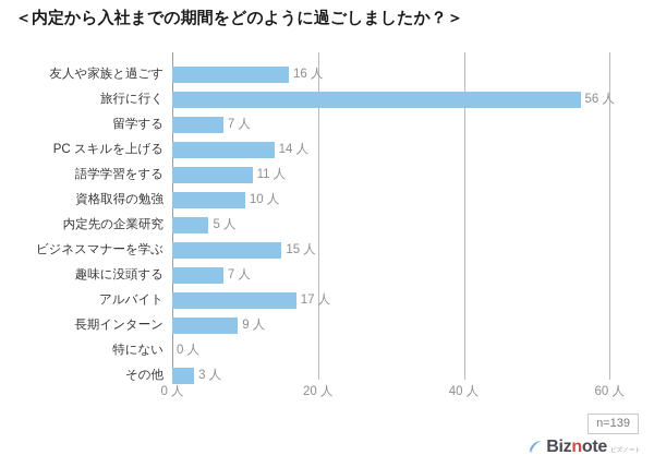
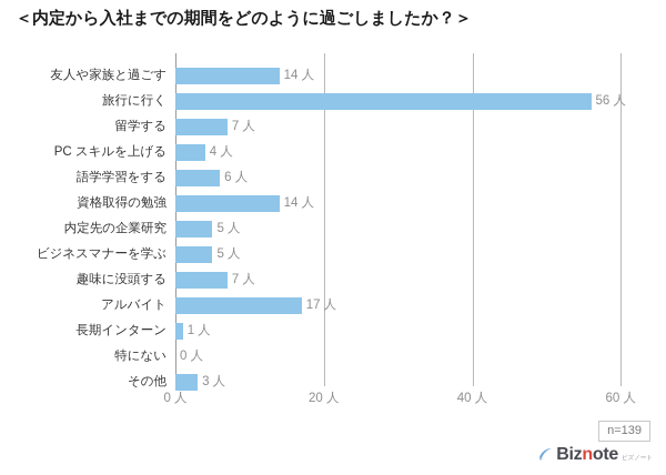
友人や家族と過ごす: 16 -> 14
PC スキルを上げる: 14 -> 4
語学学習をする: 11 -> 6
資格取得の勉強: 10 -> 14
ビジネスマナーを学ぶ: 15 -> 5
長期インターン: 9 -> 1
